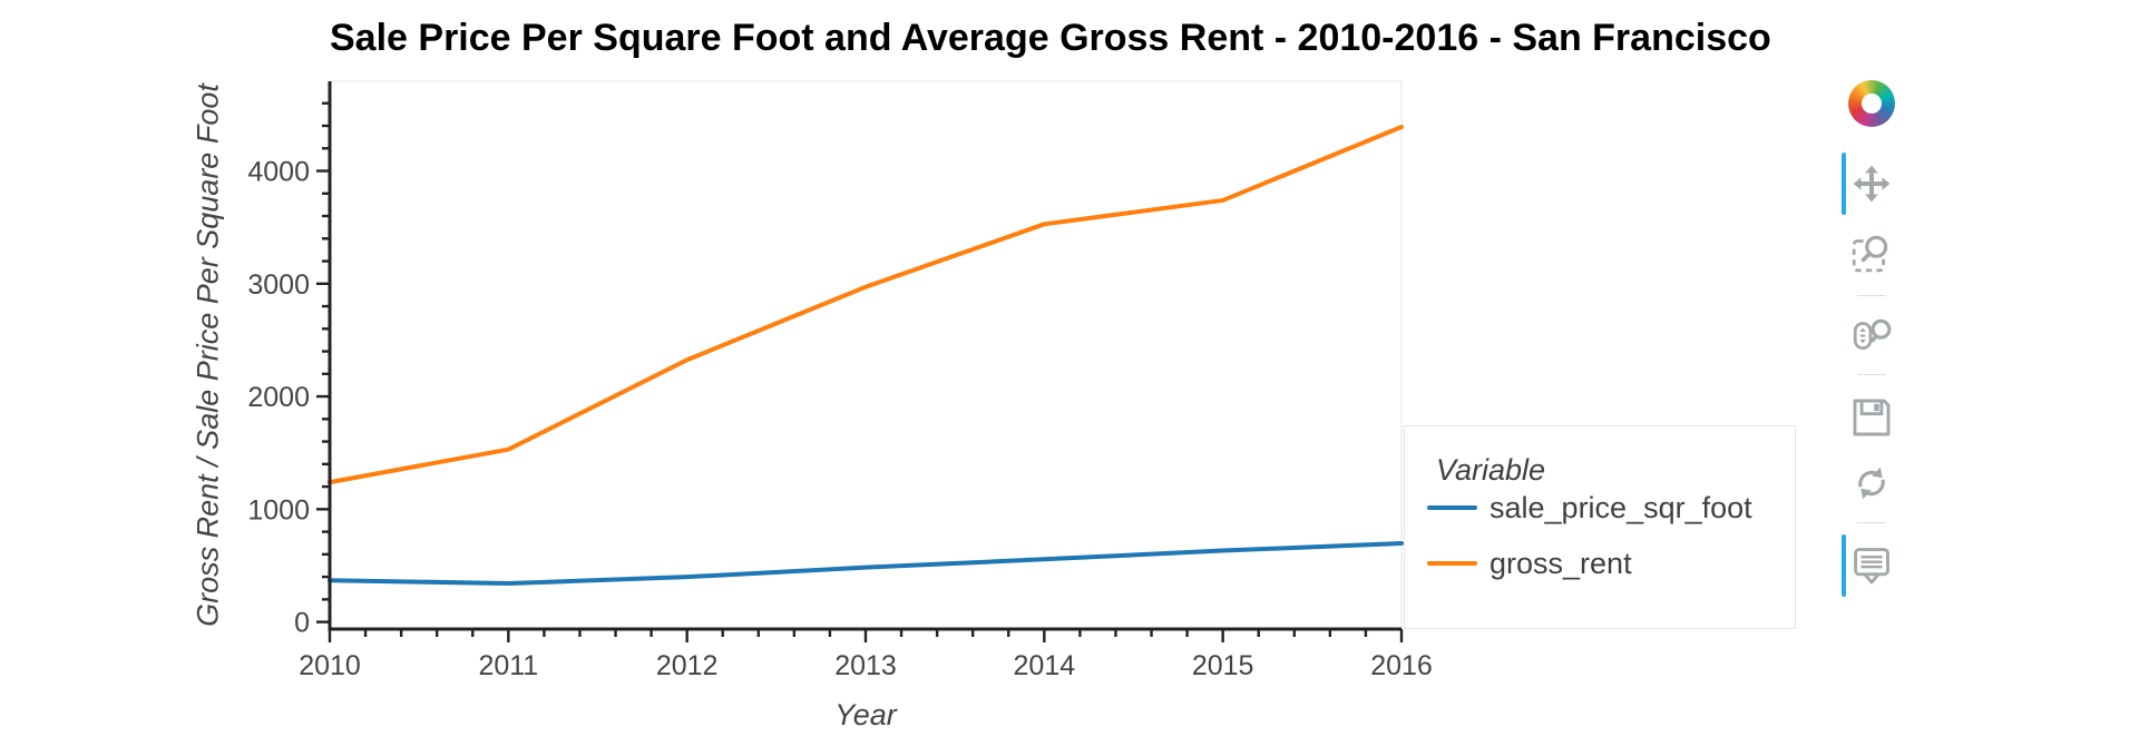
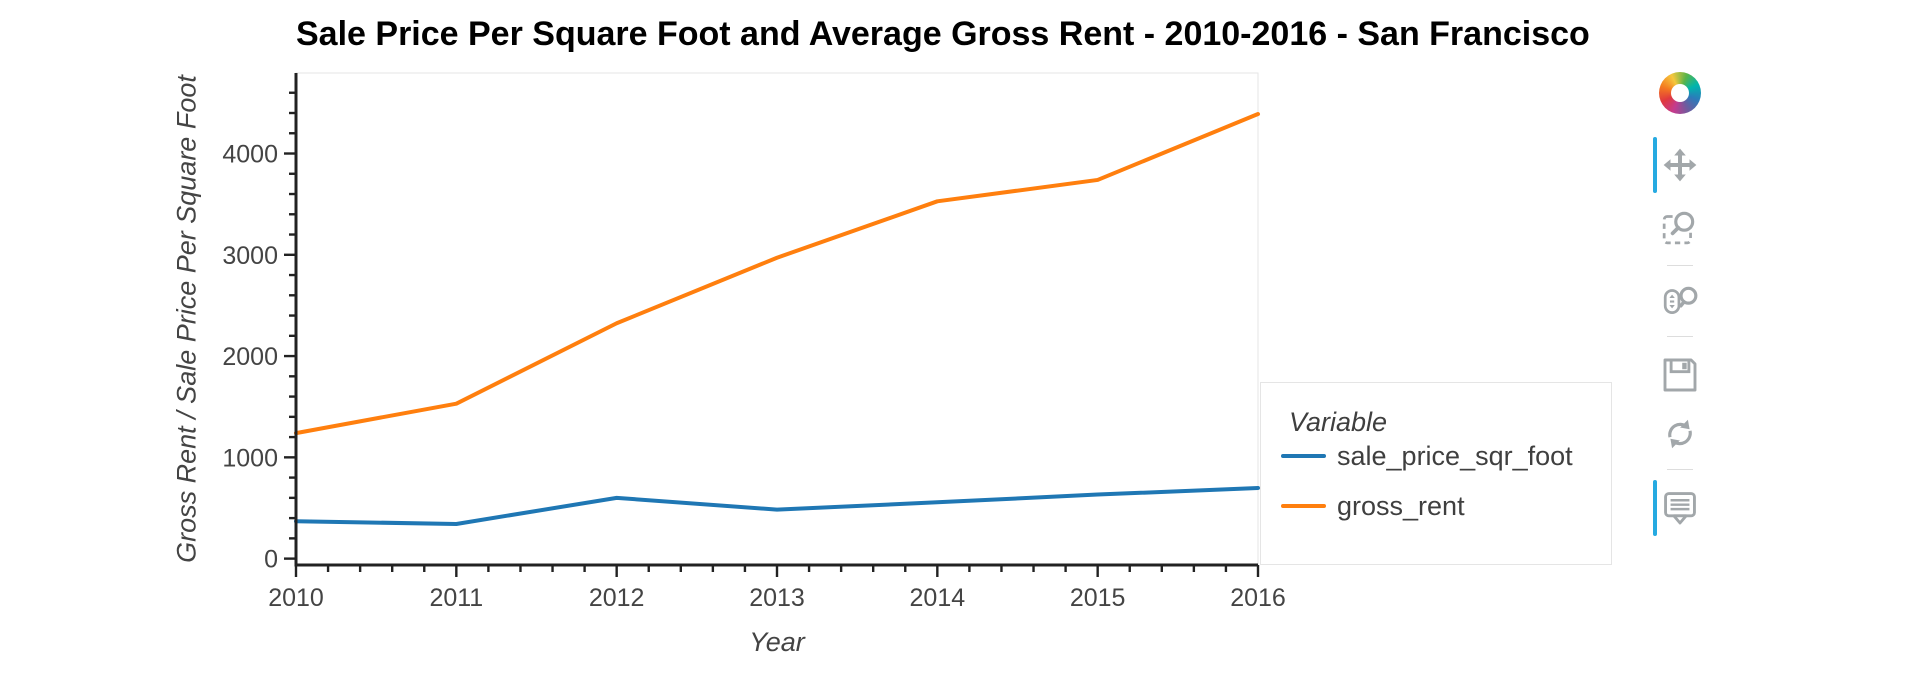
sale_price_sqr_foot/2012: 400 -> 600
